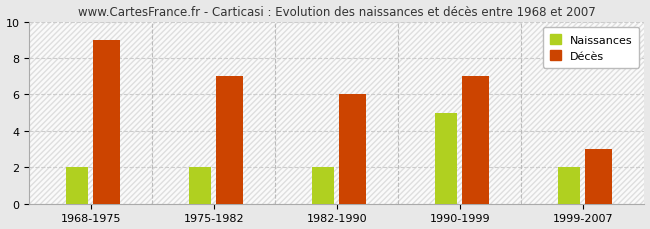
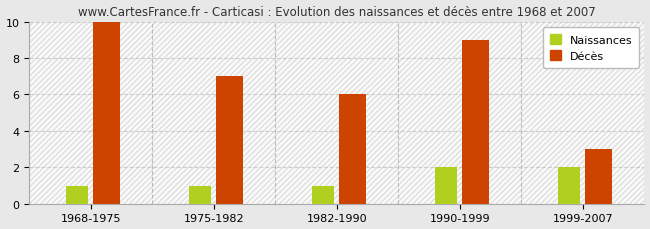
Naissances/1968-1975: 2 -> 1
Décès/1968-1975: 9 -> 10
Naissances/1975-1982: 2 -> 1
Naissances/1982-1990: 2 -> 1
Naissances/1990-1999: 5 -> 2
Décès/1990-1999: 7 -> 9
